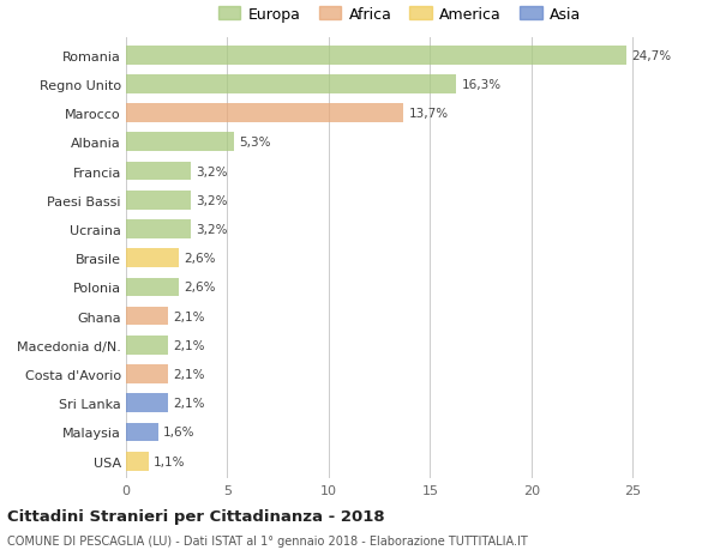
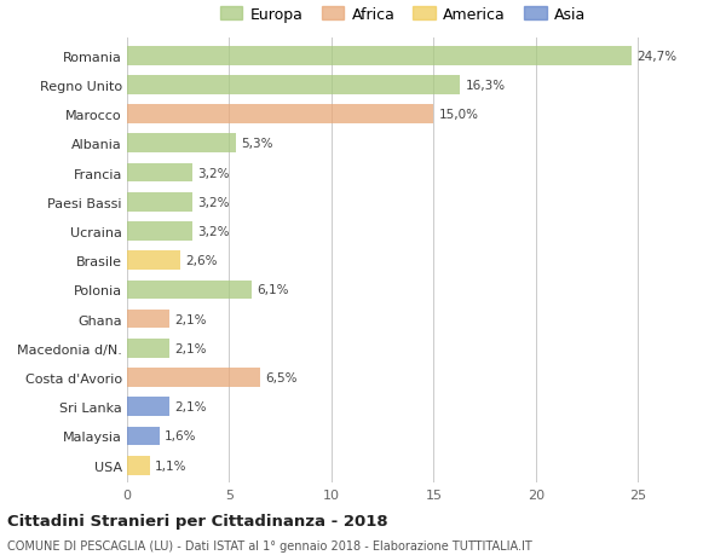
Marocco: 13,7% -> 15,0%
Polonia: 2,6% -> 6,1%
Costa d'Avorio: 2,1% -> 6,5%
